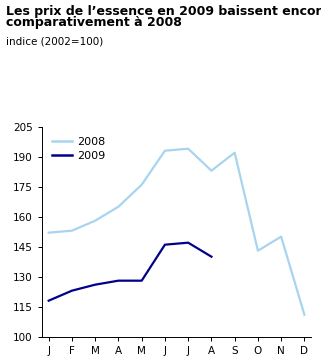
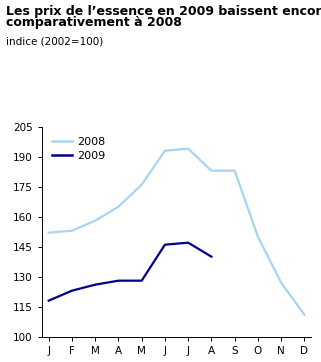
2008/S: 192 -> 183
2008/O: 143 -> 150
2008/N: 150 -> 127
